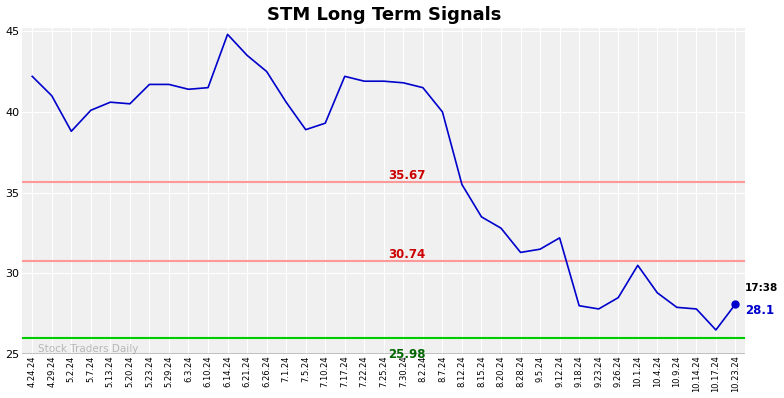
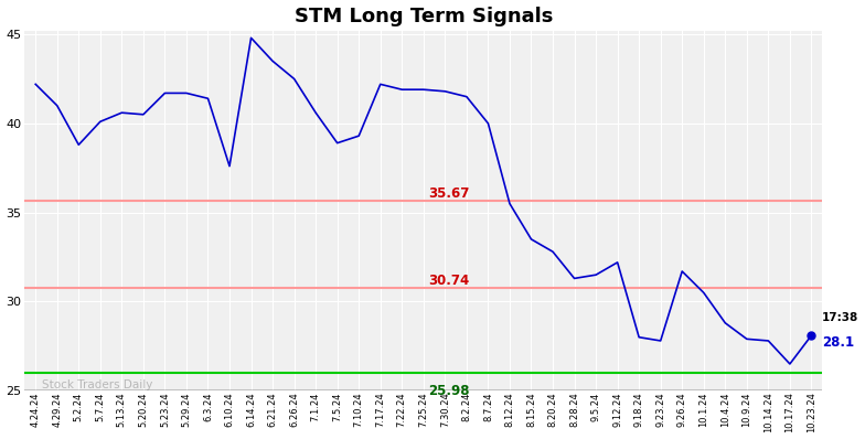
6.10.24: 41.5 -> 37.6
9.26.24: 28.5 -> 31.7
